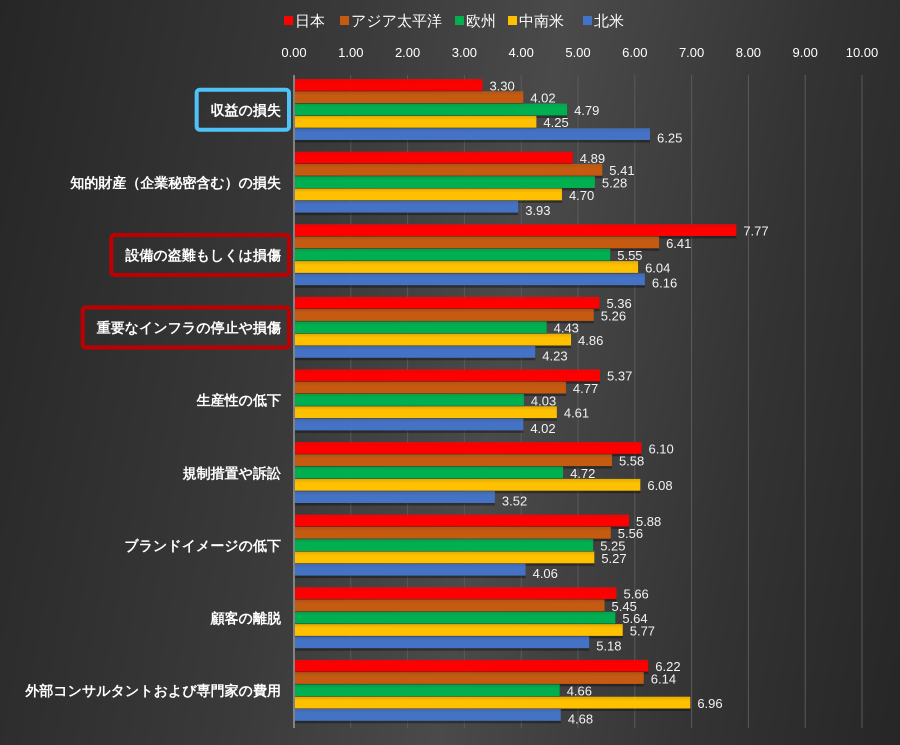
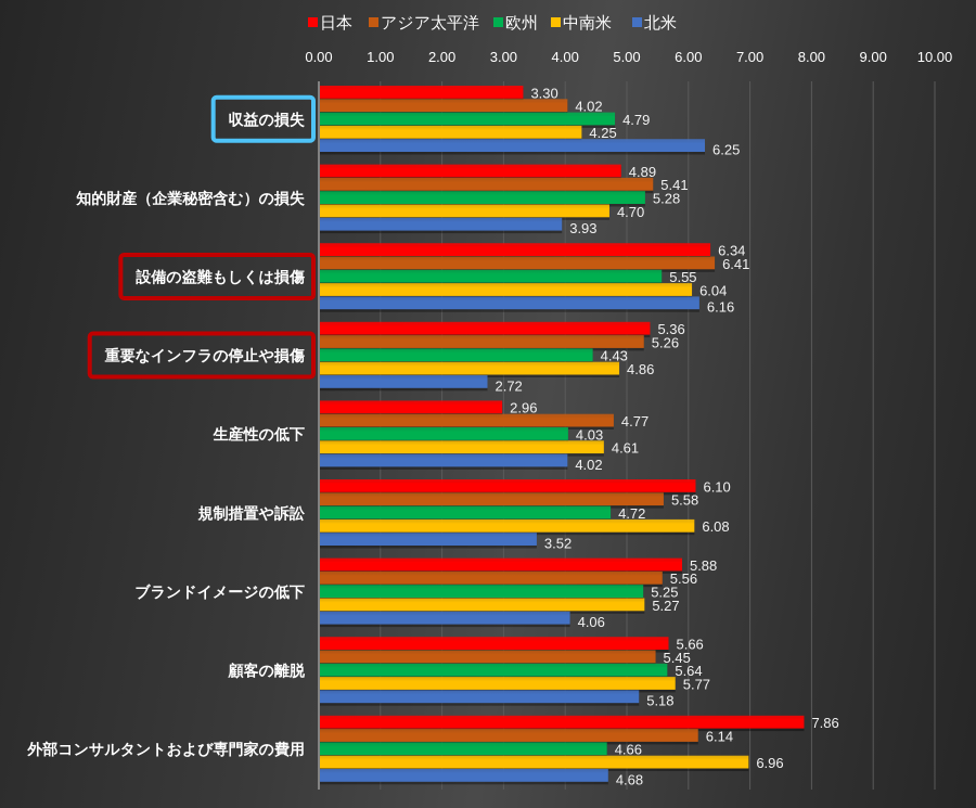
日本/設備の盗難もしくは損傷: 7.77 -> 6.34
北米/重要なインフラの停止や損傷: 4.23 -> 2.72
日本/生産性の低下: 5.37 -> 2.96
日本/外部コンサルタントおよび専門家の費用: 6.22 -> 7.86
